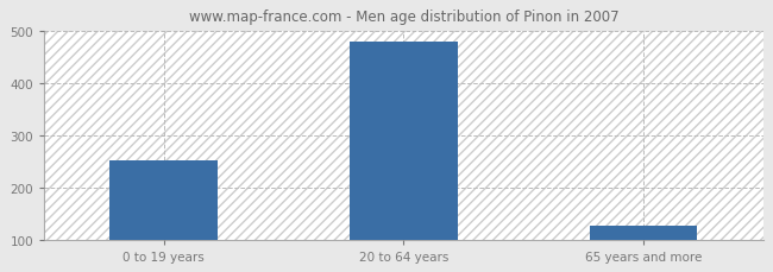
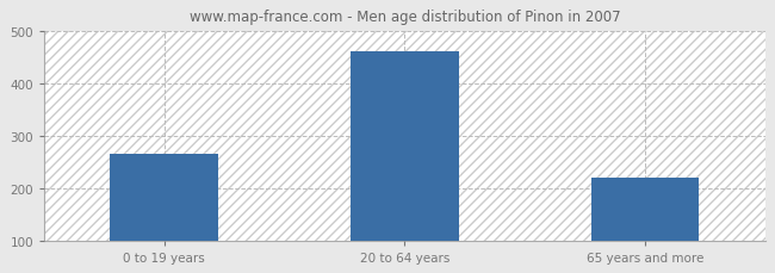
0 to 19 years: 251 -> 265
20 to 64 years: 478 -> 460
65 years and more: 126 -> 220
